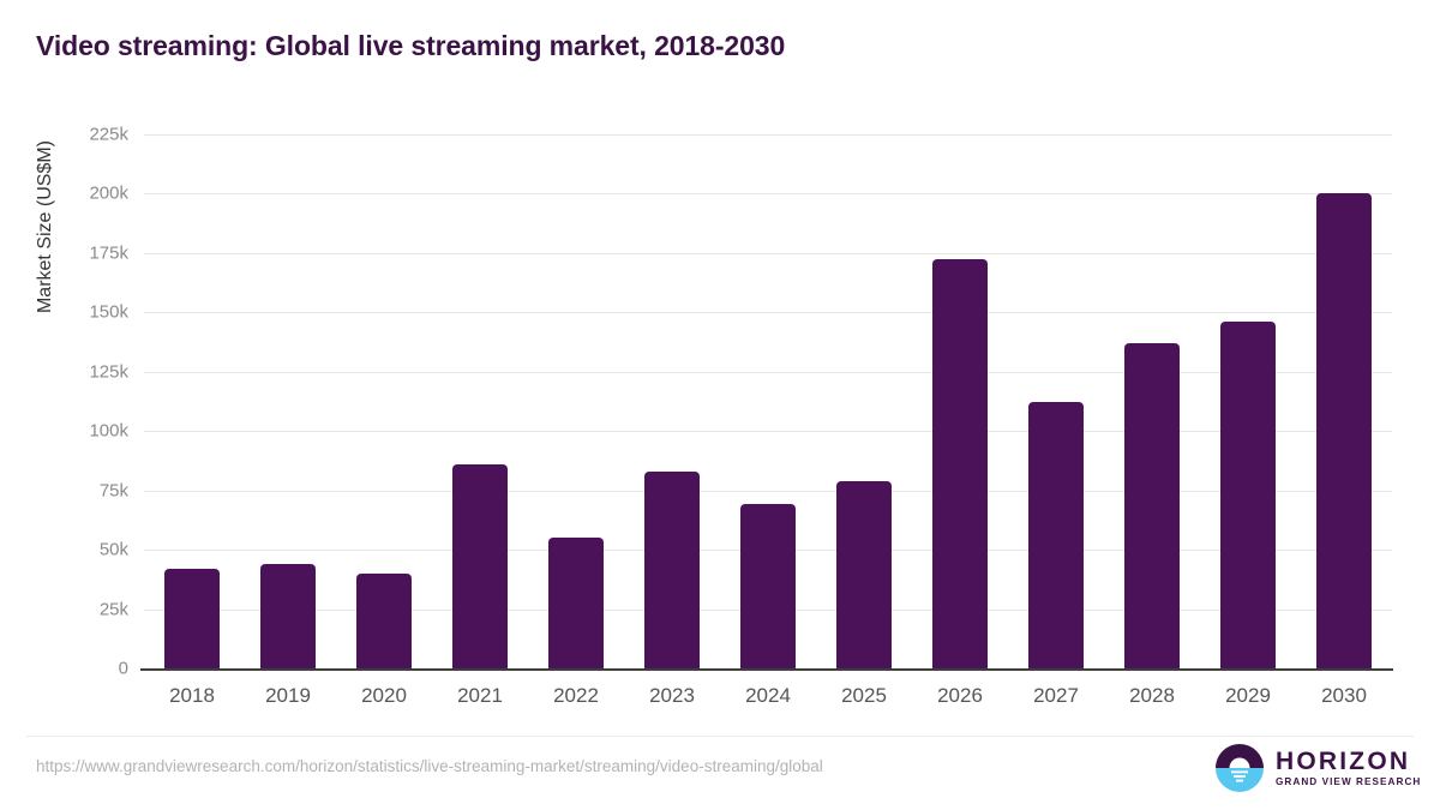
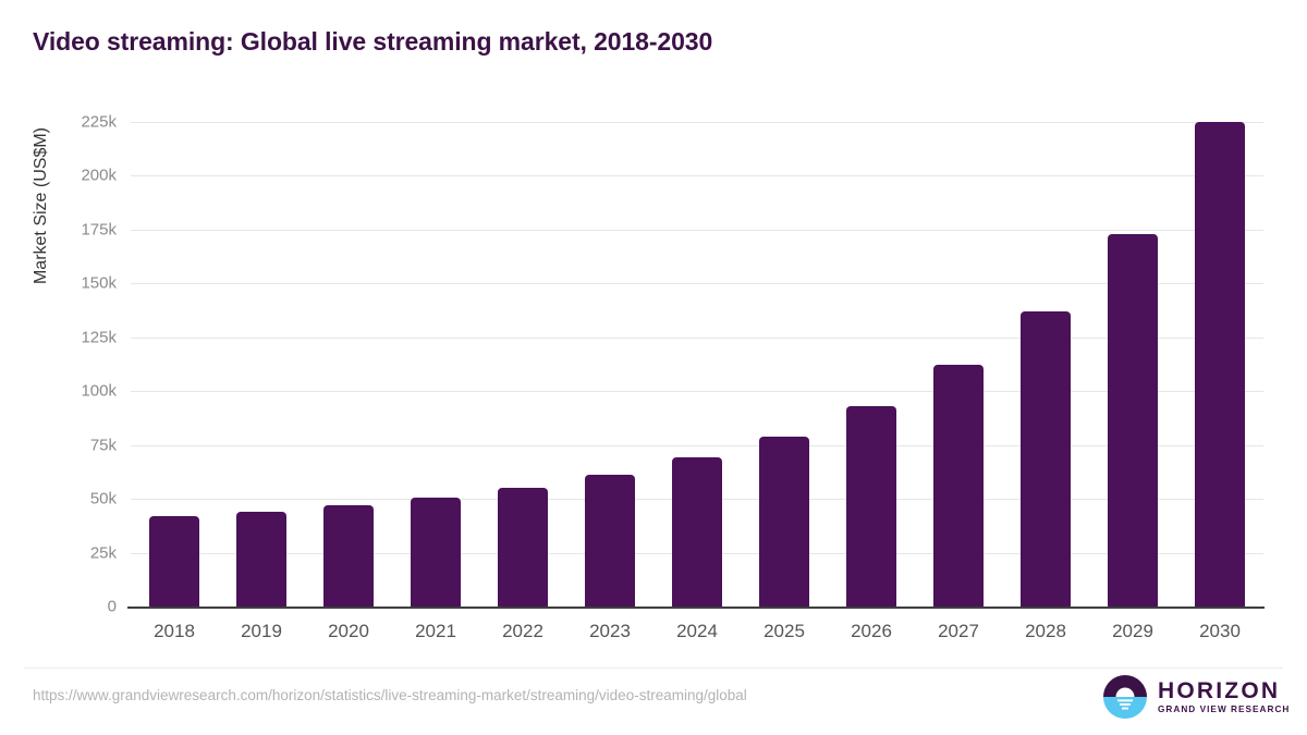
2020: 40k -> 47k
2021: 86k -> 50k
2023: 83k -> 61k
2026: 172k -> 93k
2029: 146k -> 172k
2030: 200k -> 224k
